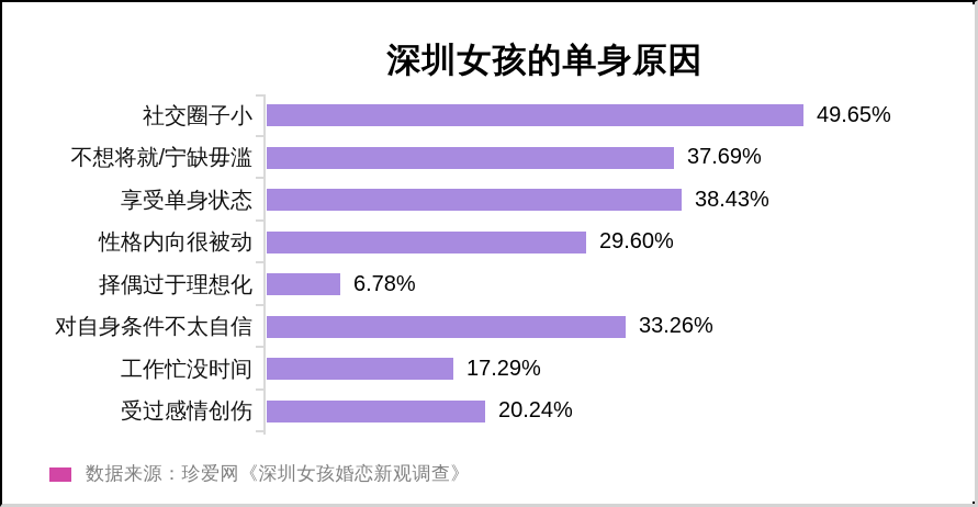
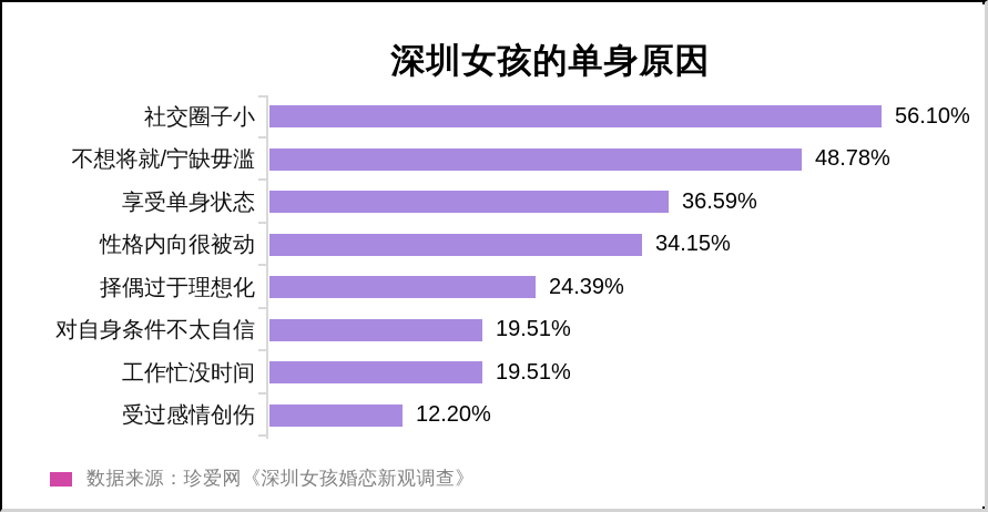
社交圈子小: 49.65% -> 56.10%
不想将就/宁缺毋滥: 37.69% -> 48.78%
享受单身状态: 38.43% -> 36.59%
性格内向很被动: 29.60% -> 34.15%
择偶过于理想化: 6.78% -> 24.39%
对自身条件不太自信: 33.26% -> 19.51%
工作忙没时间: 17.29% -> 19.51%
受过感情创伤: 20.24% -> 12.20%
